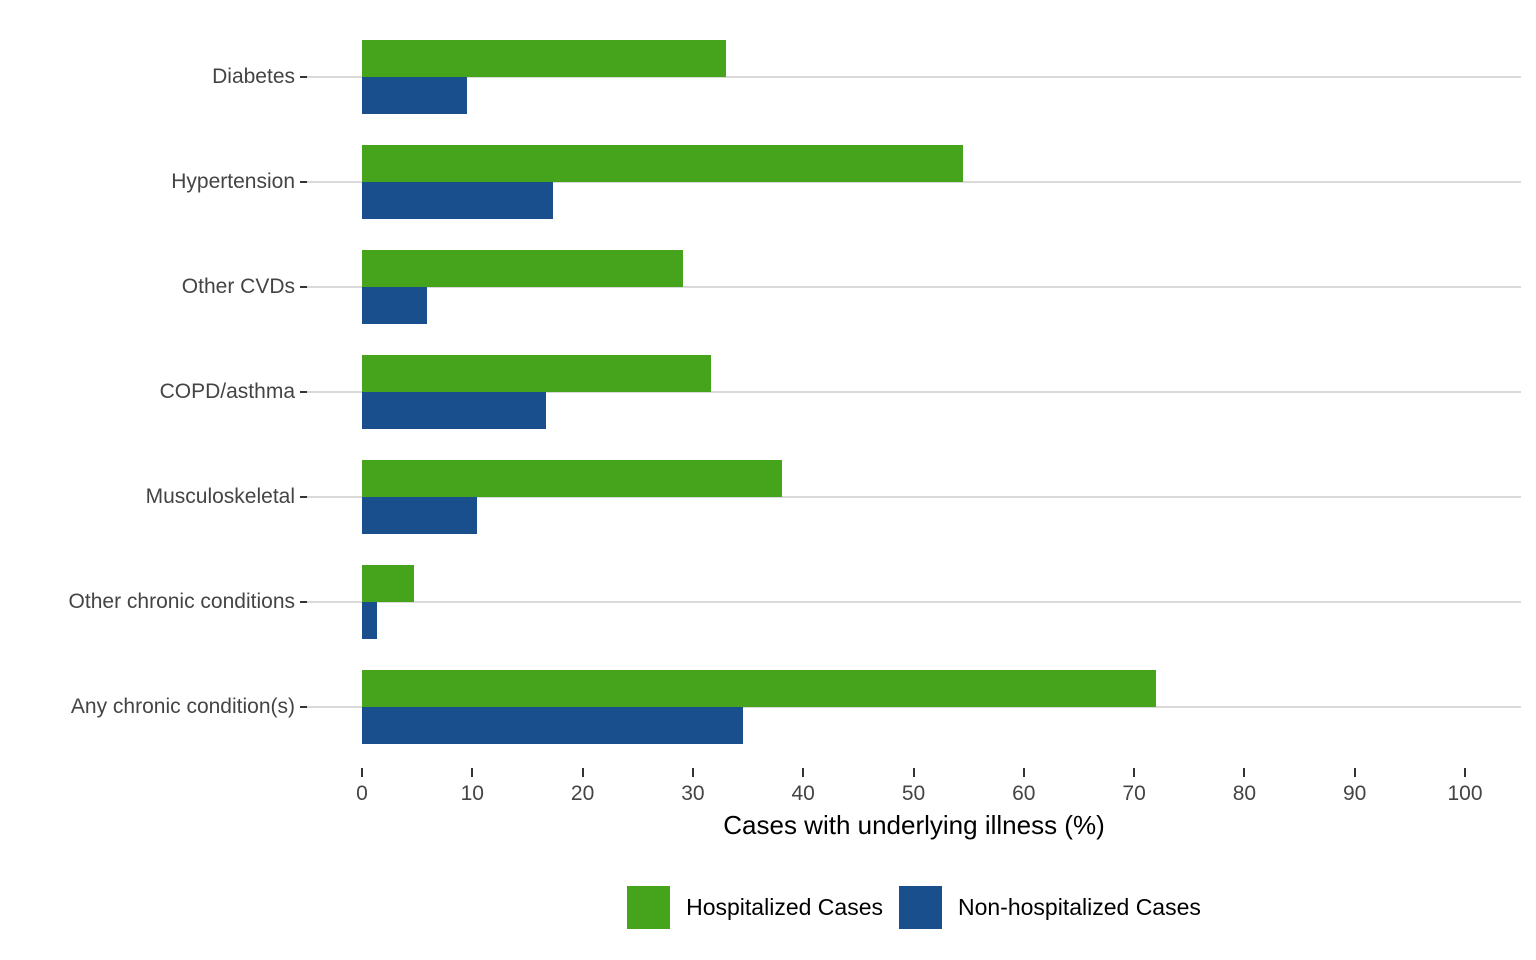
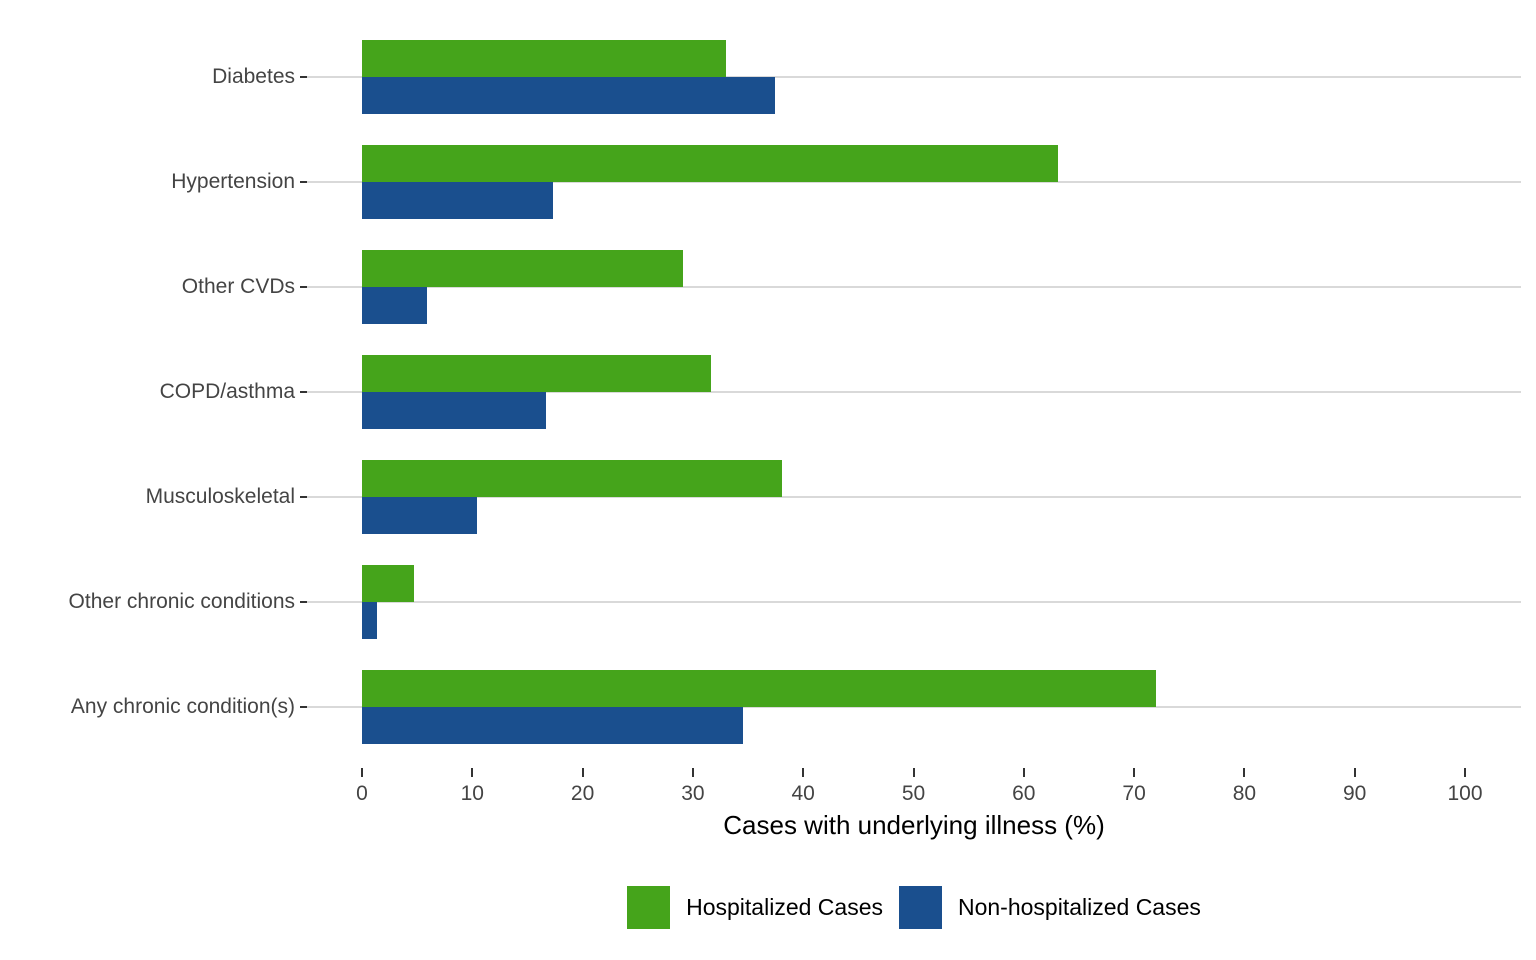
Non-hospitalized Cases/Diabetes: 9.5 -> 37.4
Hospitalized Cases/Hypertension: 54.5 -> 63.1
